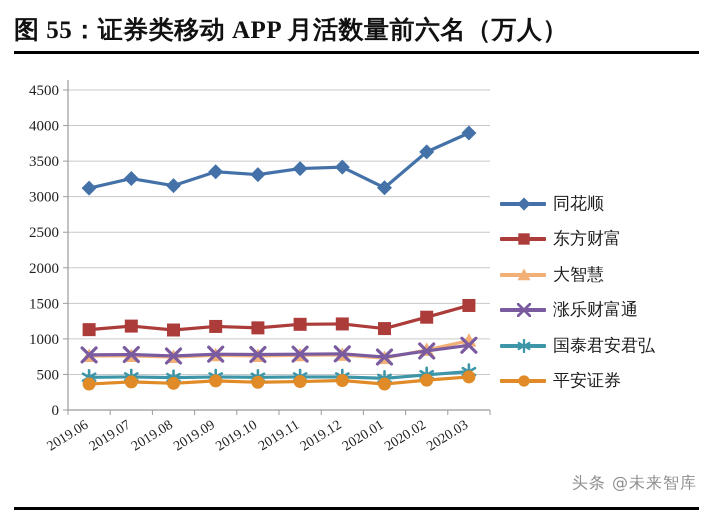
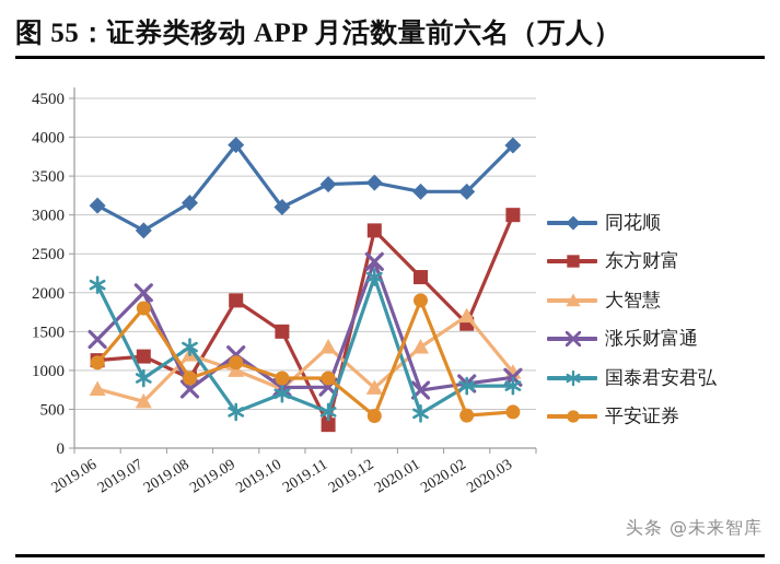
涨乐财富通/2019.06: 800 -> 1400
国泰君安君弘/2019.06: 500 -> 2100
平安证券/2019.06: 400 -> 1100
同花顺/2019.07: 3300 -> 2800
大智慧/2019.07: 800 -> 600
涨乐财富通/2019.07: 800 -> 2000
国泰君安君弘/2019.07: 500 -> 900
平安证券/2019.07: 400 -> 1800
东方财富/2019.08: 1100 -> 900
大智慧/2019.08: 700 -> 1200
国泰君安君弘/2019.08: 500 -> 1300
平安证券/2019.08: 400 -> 900
同花顺/2019.09: 3400 -> 3900
东方财富/2019.09: 1200 -> 1900
大智慧/2019.09: 800 -> 1000
涨乐财富通/2019.09: 800 -> 1200
平安证券/2019.09: 400 -> 1100
同花顺/2019.10: 3300 -> 3100
东方财富/2019.10: 1200 -> 1500
国泰君安君弘/2019.10: 500 -> 700
平安证券/2019.10: 400 -> 900
东方财富/2019.11: 1200 -> 300
大智慧/2019.11: 800 -> 1300
平安证券/2019.11: 400 -> 900
东方财富/2019.12: 1200 -> 2800
涨乐财富通/2019.12: 800 -> 2400
国泰君安君弘/2019.12: 500 -> 2200
同花顺/2020.01: 3100 -> 3300
东方财富/2020.01: 1100 -> 2200
大智慧/2020.01: 700 -> 1300
平安证券/2020.01: 400 -> 1900
同花顺/2020.02: 3600 -> 3300
东方财富/2020.02: 1300 -> 1600
大智慧/2020.02: 800 -> 1700
国泰君安君弘/2020.02: 500 -> 800
东方财富/2020.03: 1500 -> 3000
国泰君安君弘/2020.03: 500 -> 800
